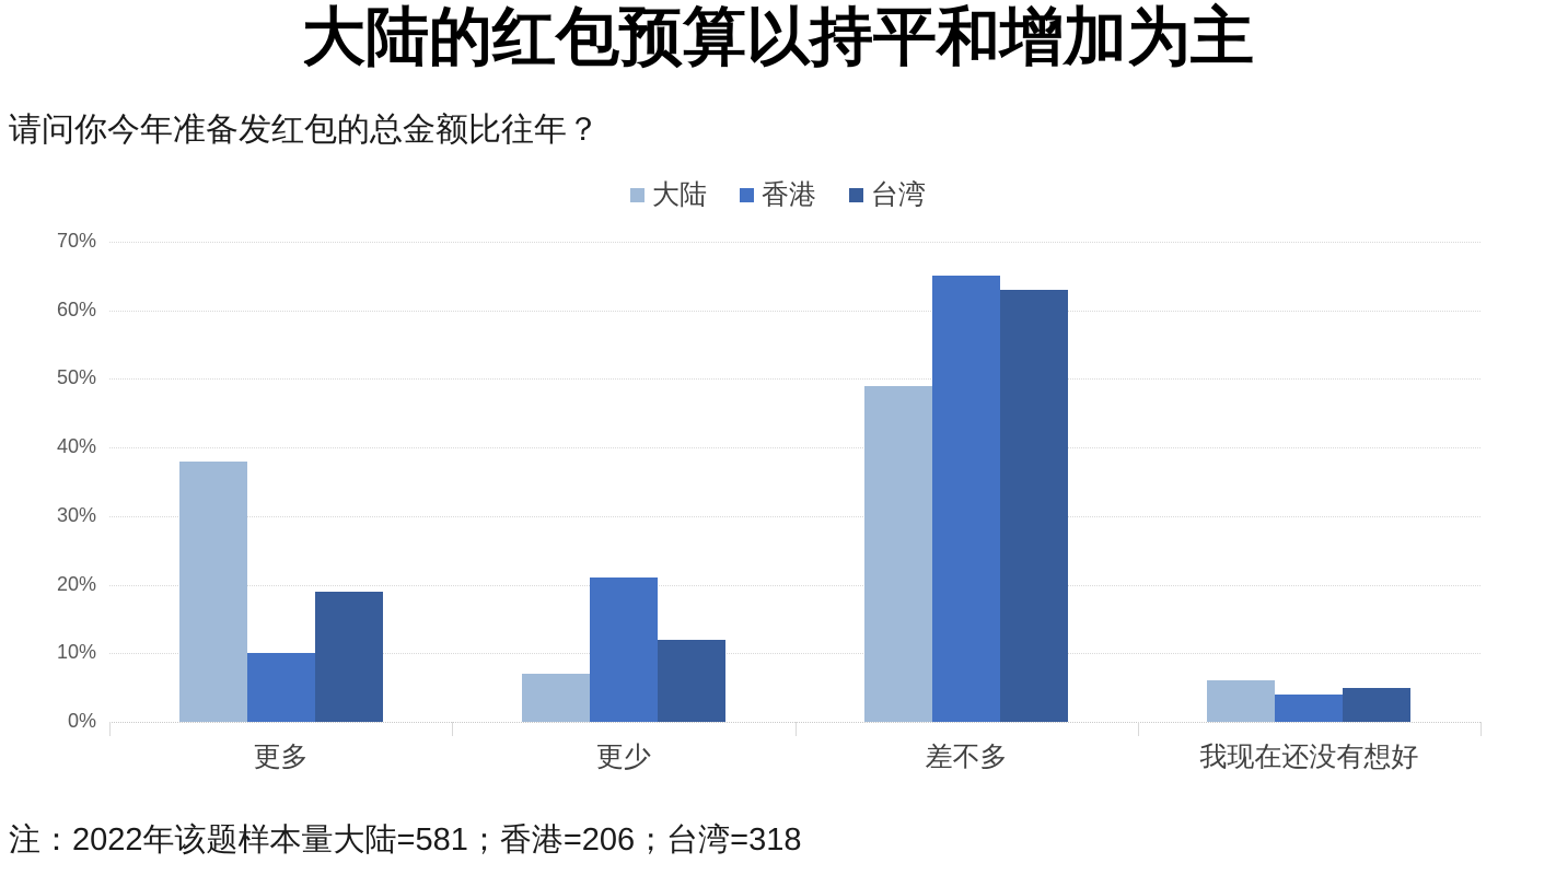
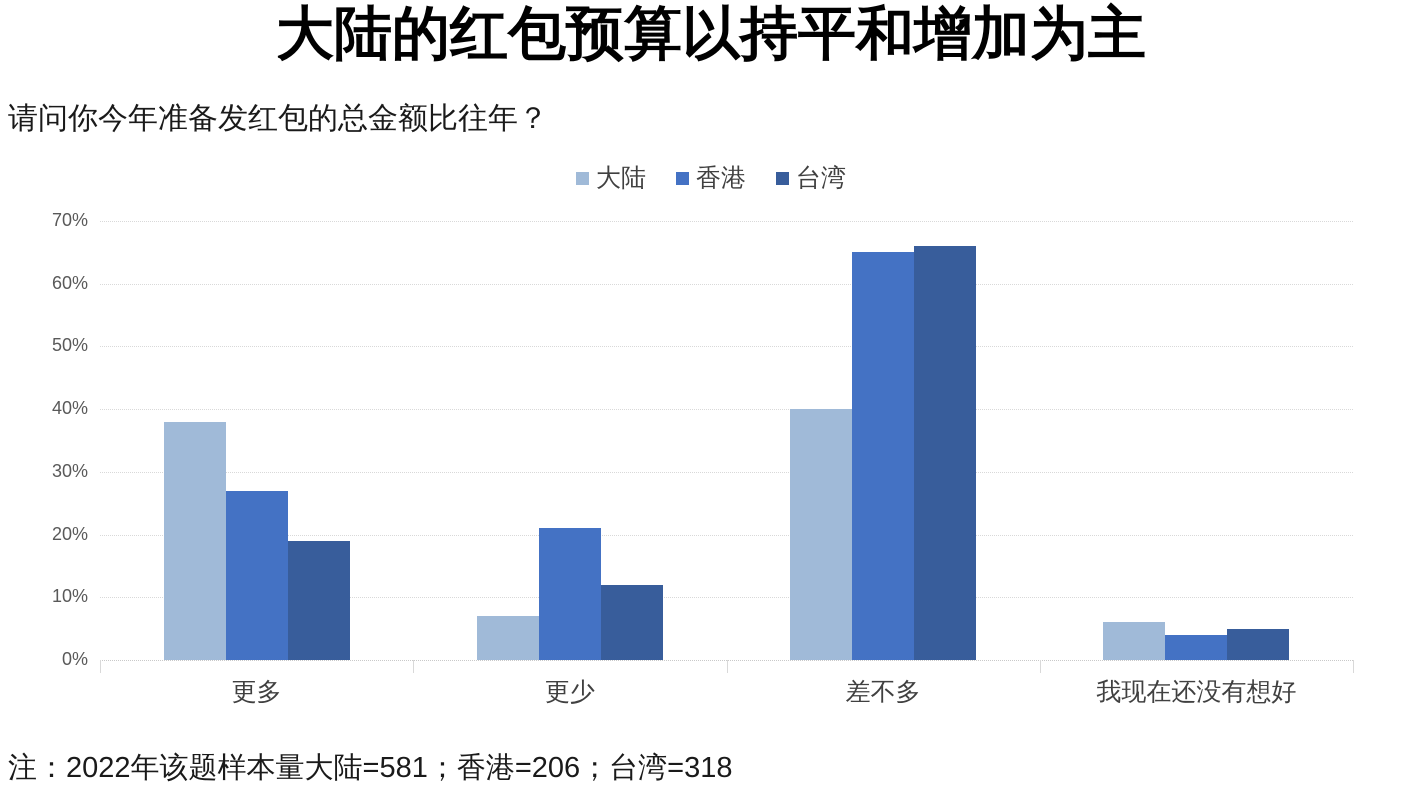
香港/更多: 10% -> 27%
大陆/差不多: 49% -> 40%
台湾/差不多: 63% -> 66%
